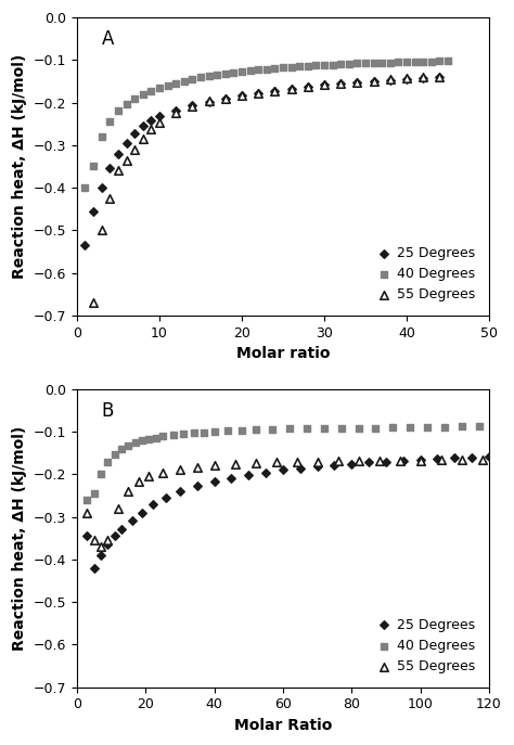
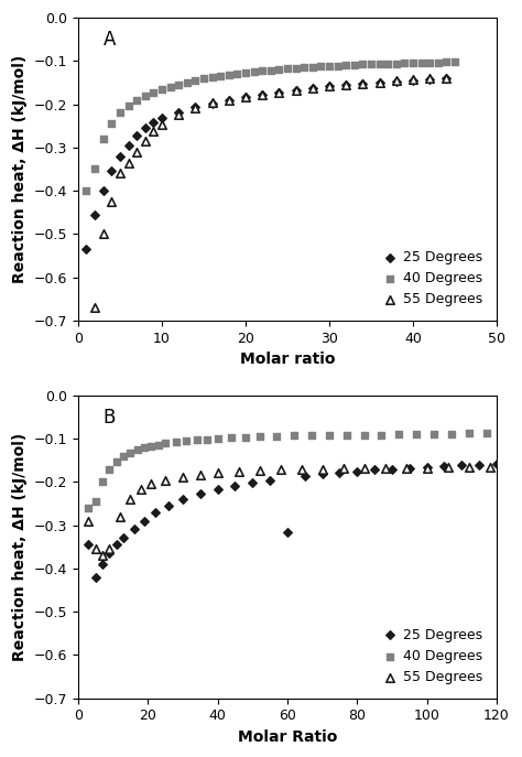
25 Degrees/60: -0.190 -> -0.315
